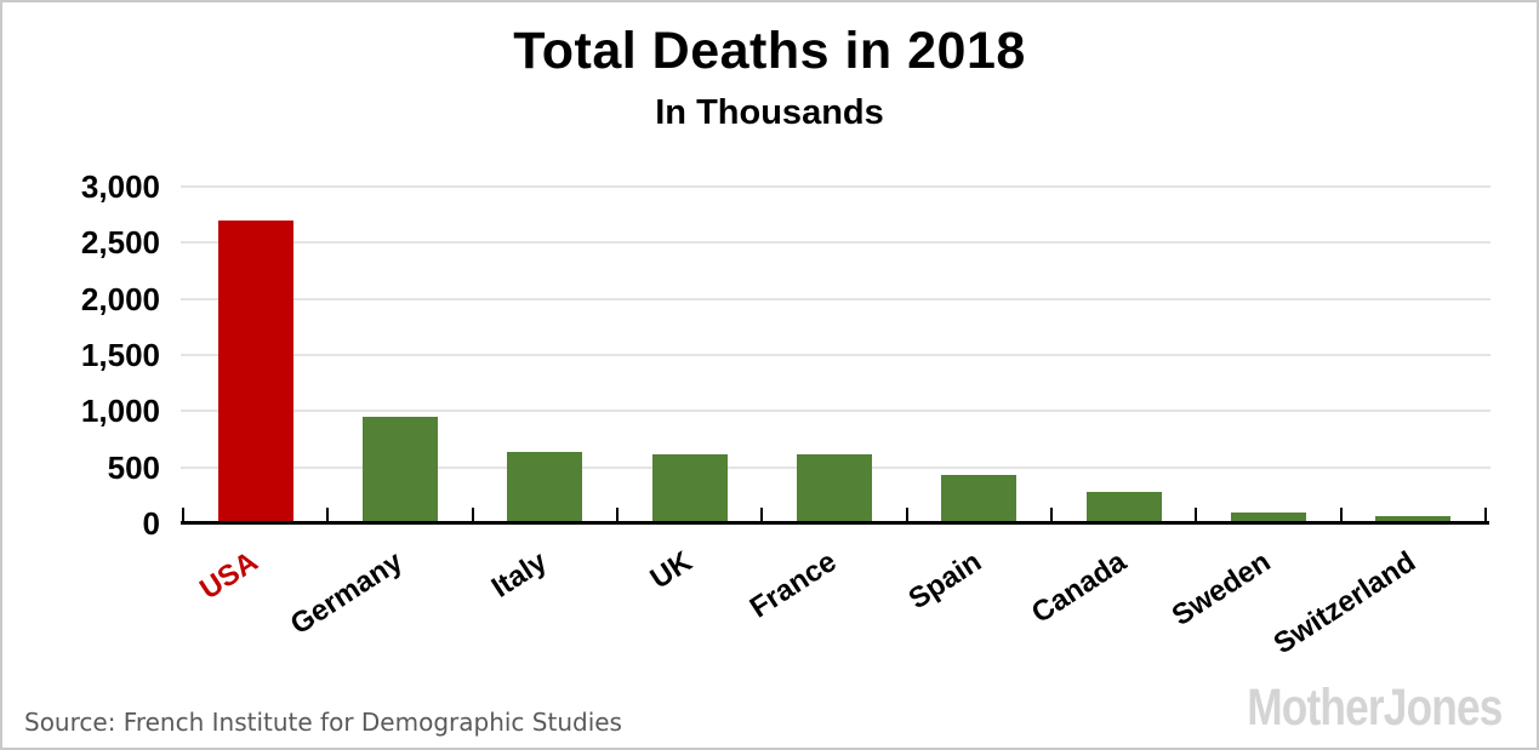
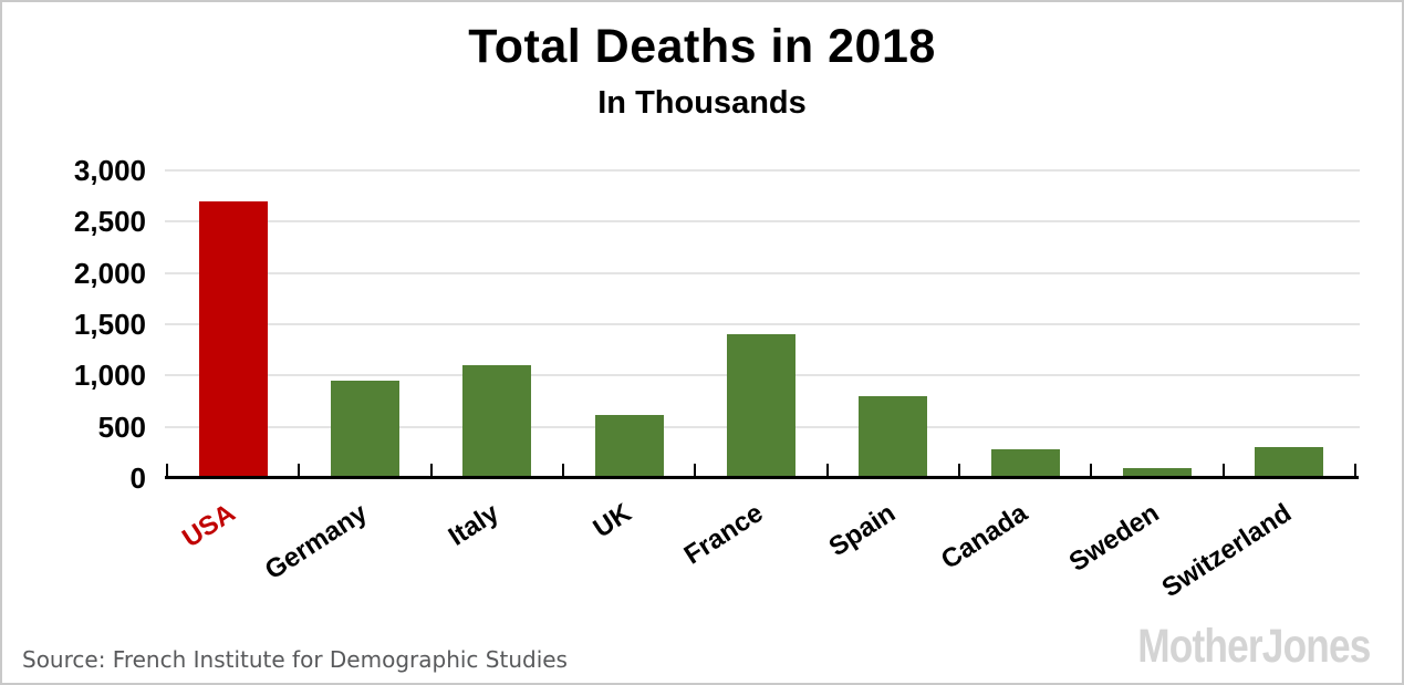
Italy: 600 -> 1100
France: 600 -> 1400
Spain: 400 -> 800
Switzerland: 100 -> 300
